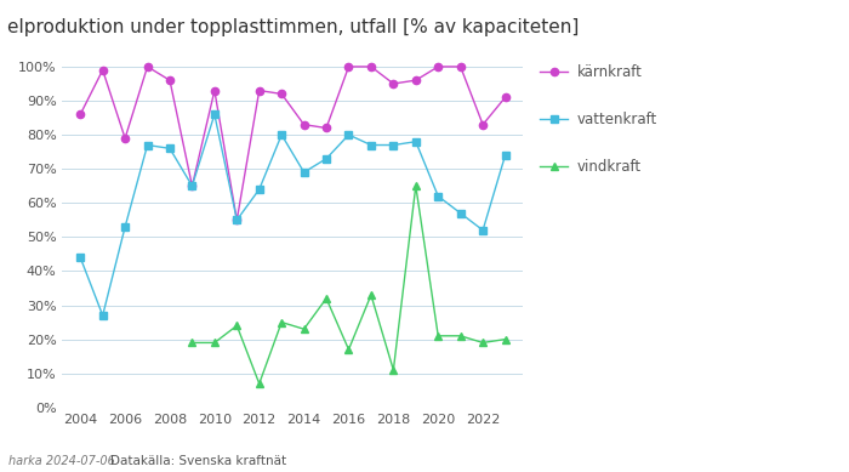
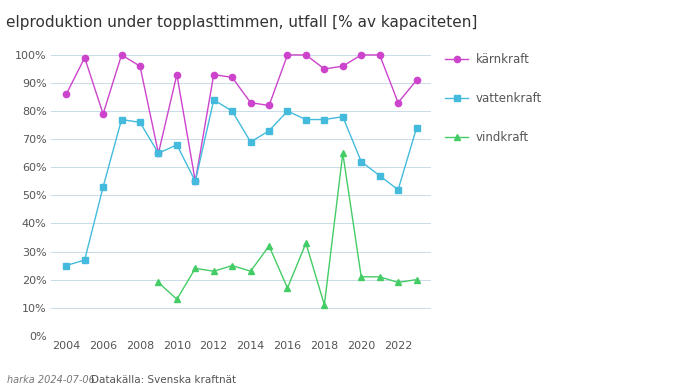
vattenkraft/2004: 44% -> 25%
vattenkraft/2010: 86% -> 68%
vindkraft/2010: 19% -> 13%
vattenkraft/2012: 64% -> 84%
vindkraft/2012: 7% -> 23%
